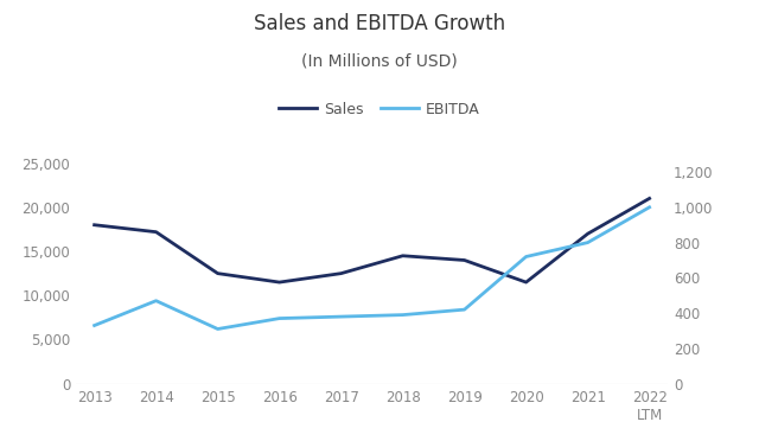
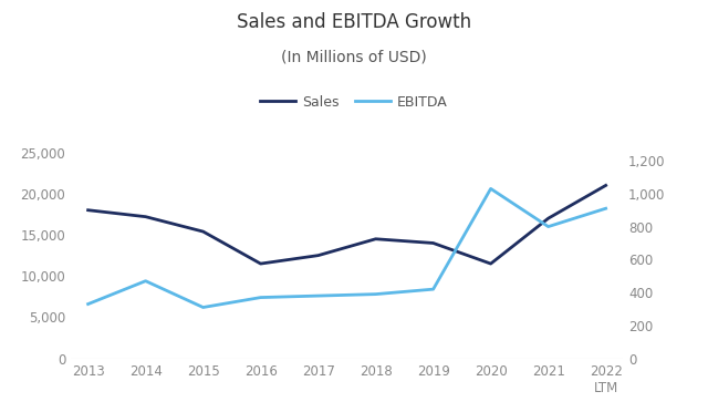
Sales/2015: 12,500 -> 15,400
EBITDA/2020: 720 -> 1,030
EBITDA/2022 LTM: 1,000 -> 910
